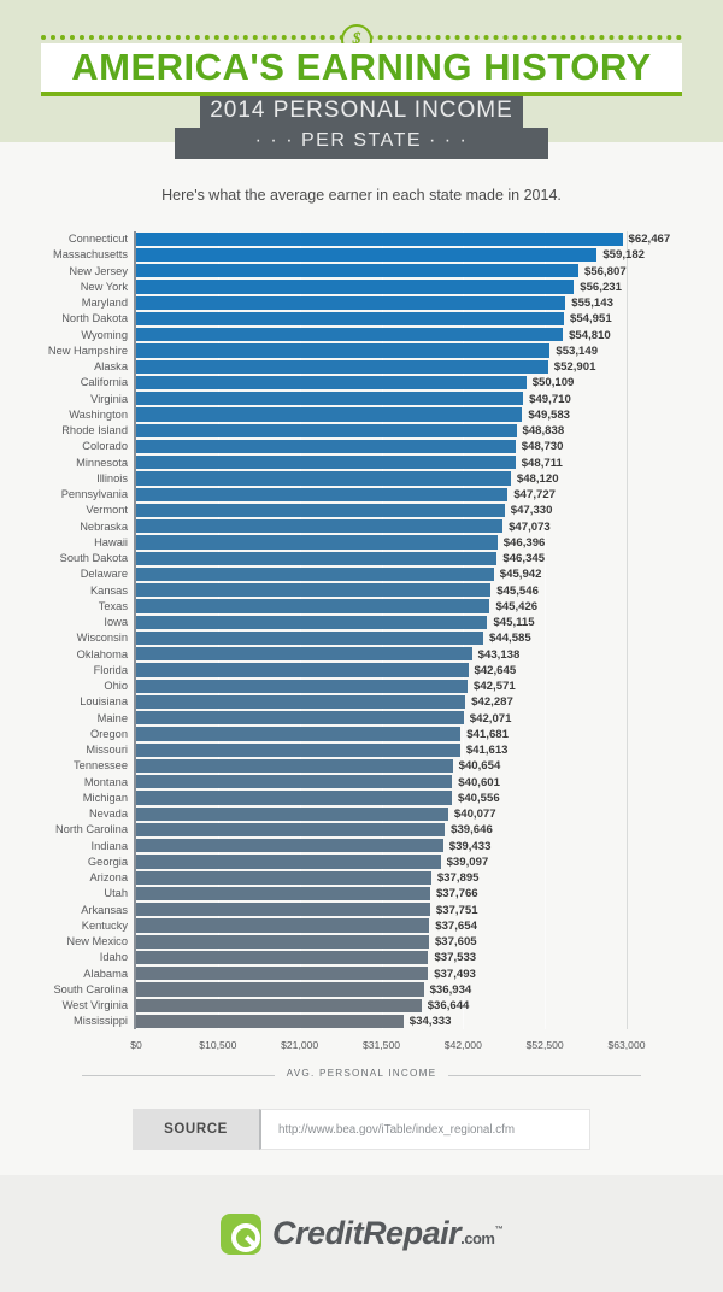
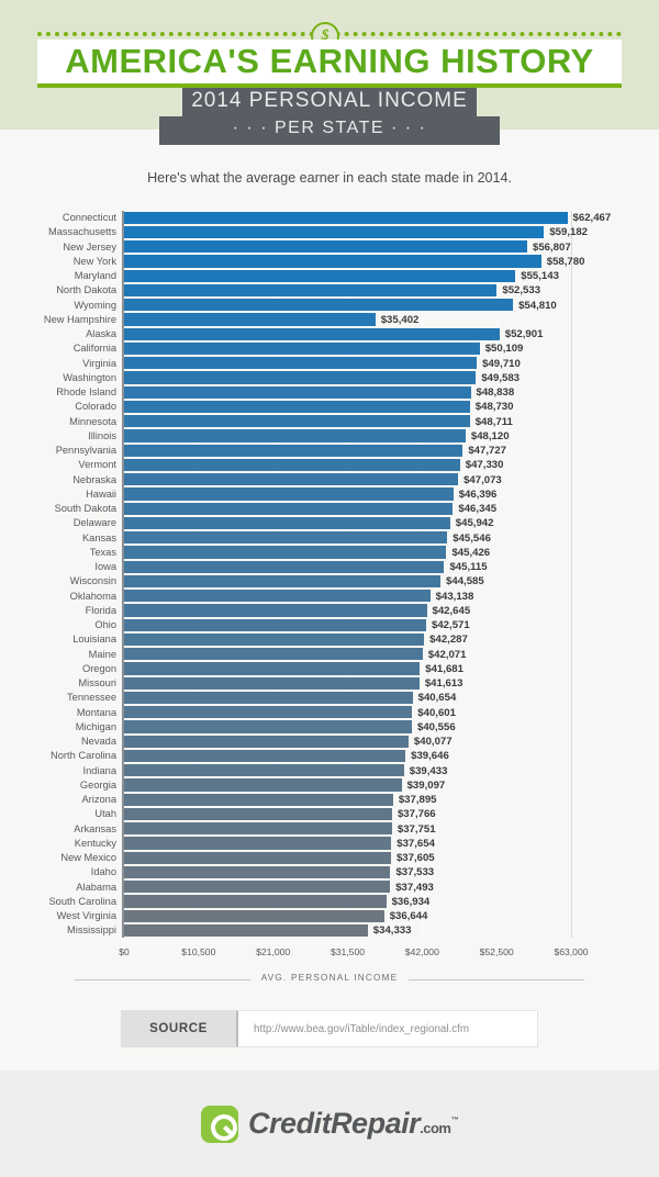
New York: $56,231 -> $58,780
North Dakota: $54,951 -> $52,533
New Hampshire: $53,149 -> $35,402
